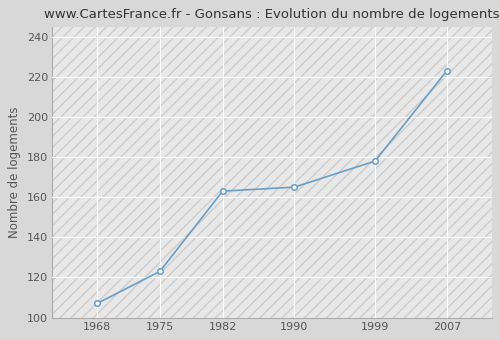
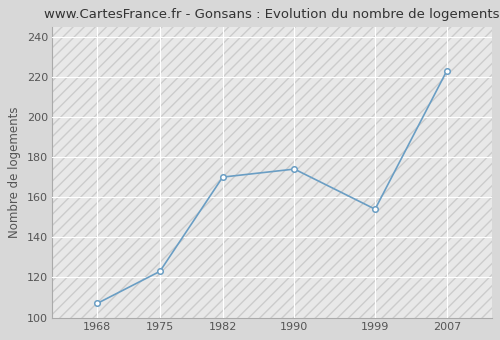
1982: 163 -> 170
1990: 165 -> 174
1999: 178 -> 154
